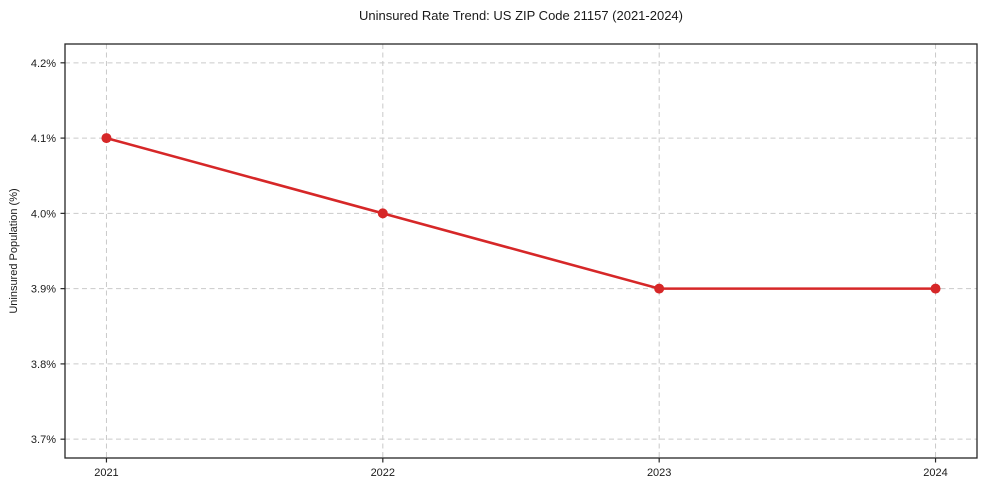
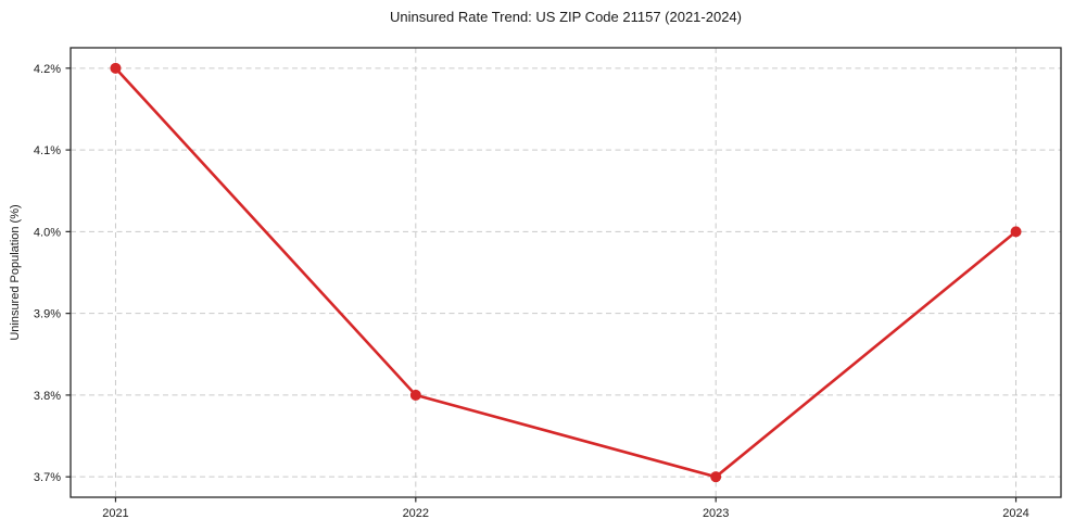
2021: 4.1% -> 4.2%
2022: 4.0% -> 3.8%
2023: 3.9% -> 3.7%
2024: 3.9% -> 4.0%
